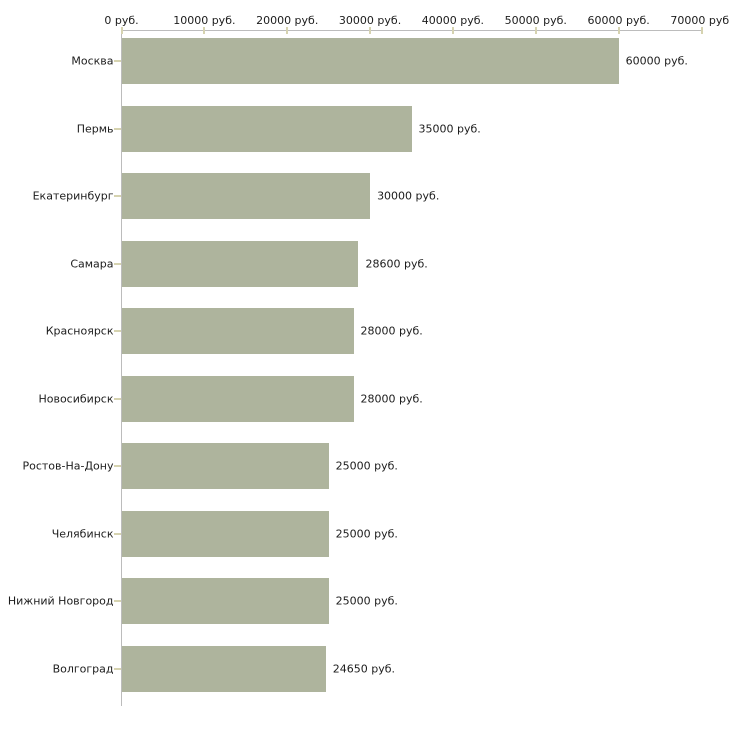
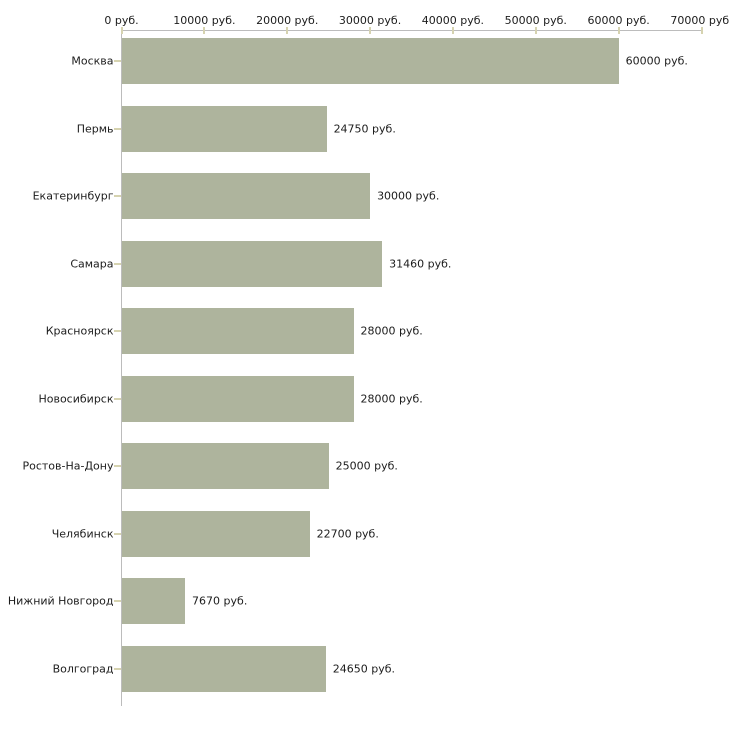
Пермь: 35000 -> 24750
Самара: 28600 -> 31460
Челябинск: 25000 -> 22700
Нижний Новгород: 25000 -> 7670
